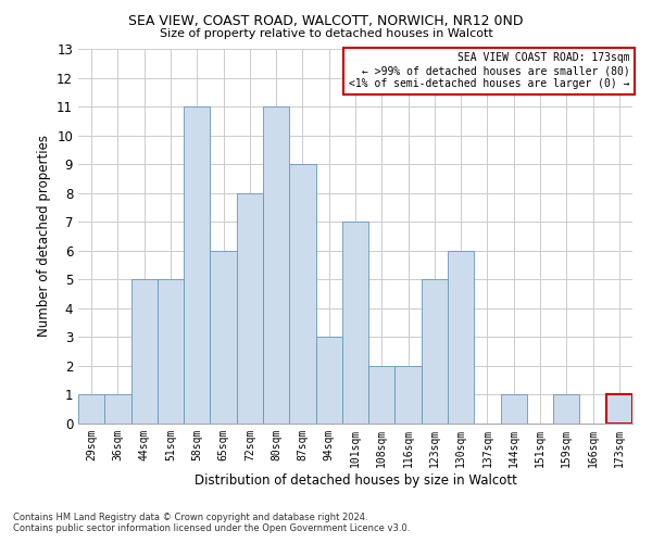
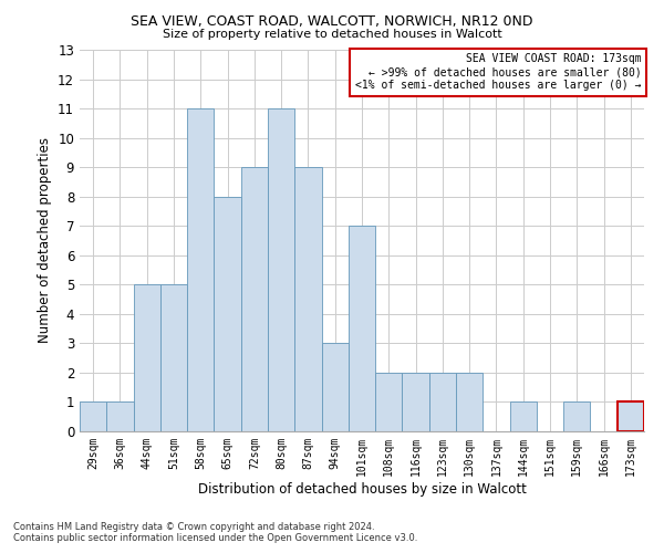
65sqm: 6 -> 8
72sqm: 8 -> 9
123sqm: 5 -> 2
130sqm: 6 -> 2
